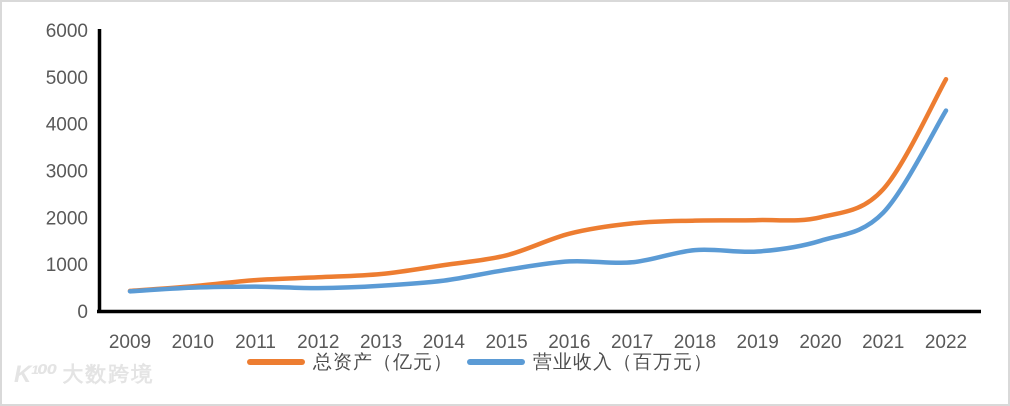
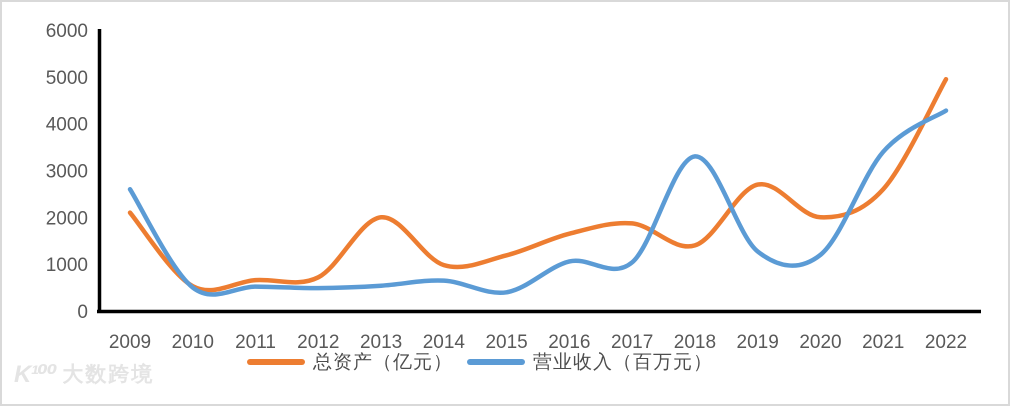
总资产（亿元）/2009: 400 -> 2100
营业收入（百万元）/2009: 400 -> 2600
总资产（亿元）/2013: 800 -> 2000
营业收入（百万元）/2015: 900 -> 400
总资产（亿元）/2018: 1900 -> 1400
营业收入（百万元）/2018: 1300 -> 3300
总资产（亿元）/2019: 1900 -> 2700
营业收入（百万元）/2020: 1500 -> 1200
营业收入（百万元）/2021: 2100 -> 3400
